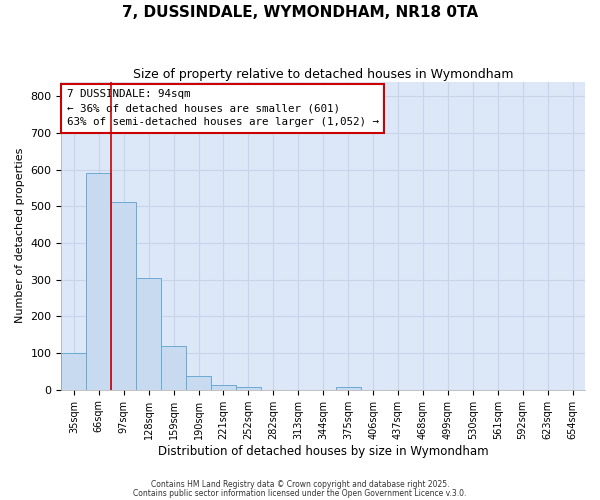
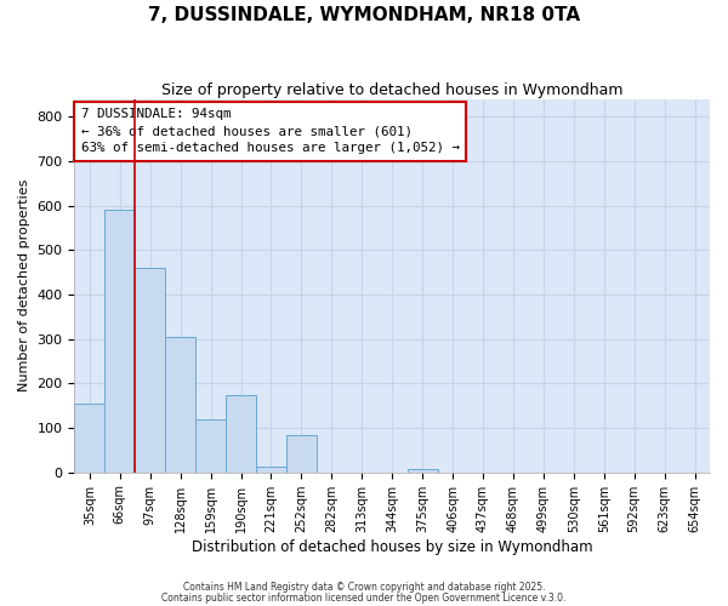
35sqm: 101 -> 155
97sqm: 511 -> 460
190sqm: 37 -> 175
252sqm: 8 -> 85
